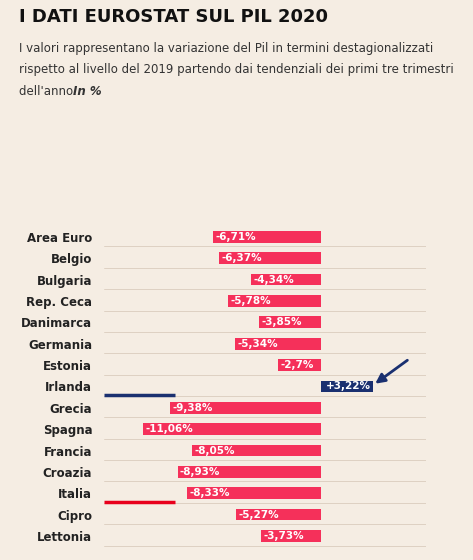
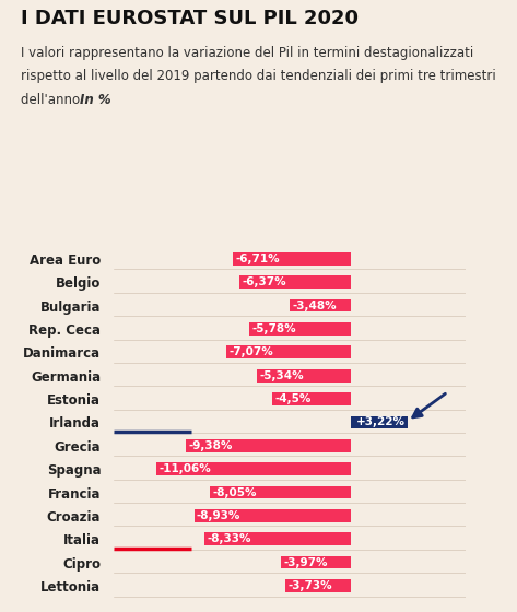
Bulgaria: -4,34% -> -3,48%
Danimarca: -3,85% -> -7,07%
Estonia: -2,7% -> -4,5%
Cipro: -5,27% -> -3,97%
